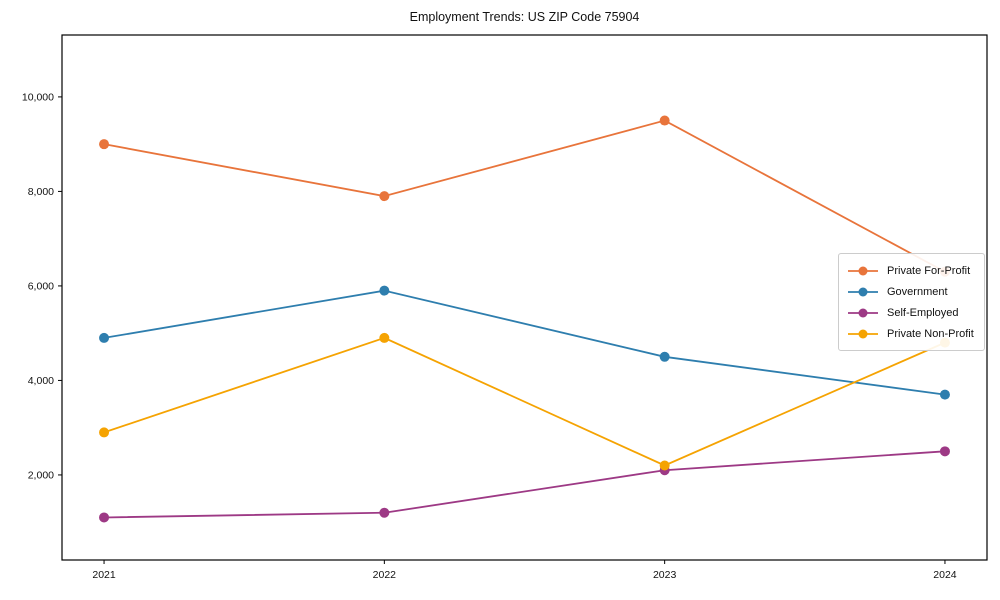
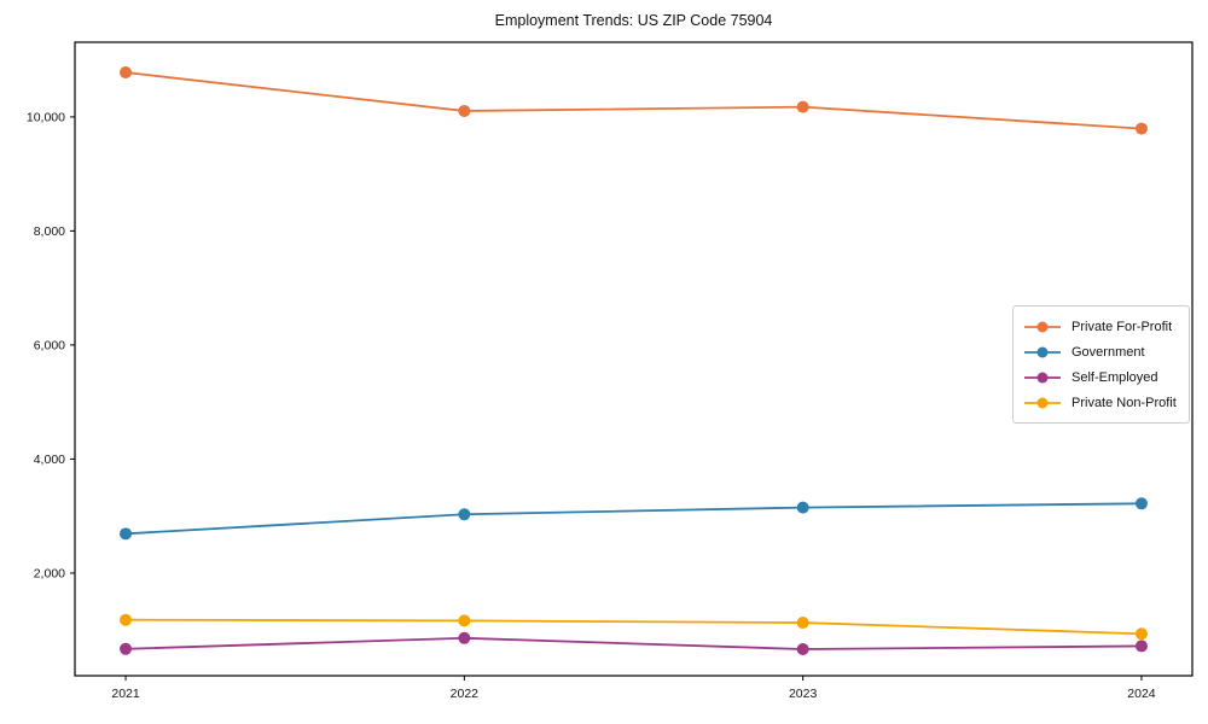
Private For-Profit/2021: 9000 -> 10800
Government/2021: 4900 -> 2700
Self-Employed/2021: 1100 -> 700
Private Non-Profit/2021: 2900 -> 1200
Private For-Profit/2022: 7900 -> 10100
Government/2022: 5900 -> 3000
Self-Employed/2022: 1200 -> 900
Private Non-Profit/2022: 4900 -> 1200
Private For-Profit/2023: 9500 -> 10200
Government/2023: 4500 -> 3200
Self-Employed/2023: 2100 -> 700
Private Non-Profit/2023: 2200 -> 1100
Private For-Profit/2024: 6300 -> 9800
Government/2024: 3700 -> 3200
Self-Employed/2024: 2500 -> 700
Private Non-Profit/2024: 4800 -> 900
